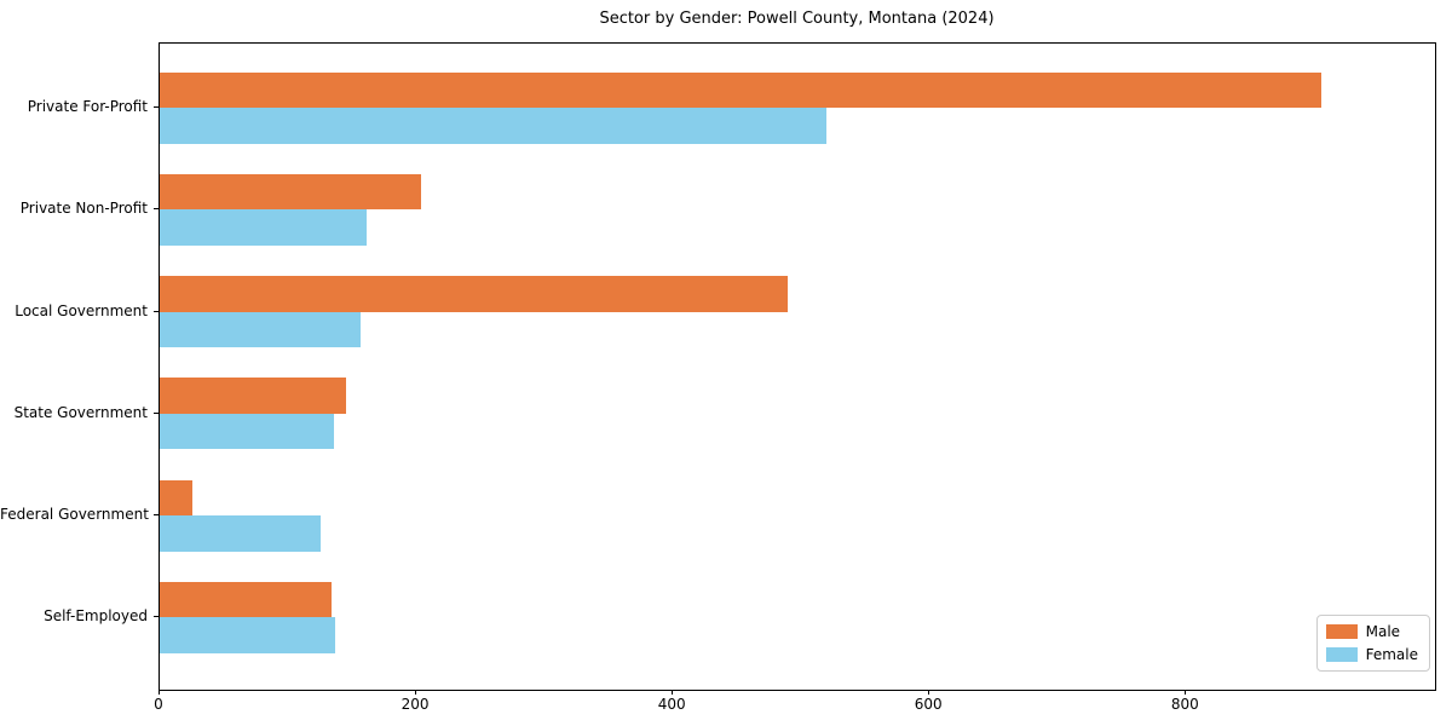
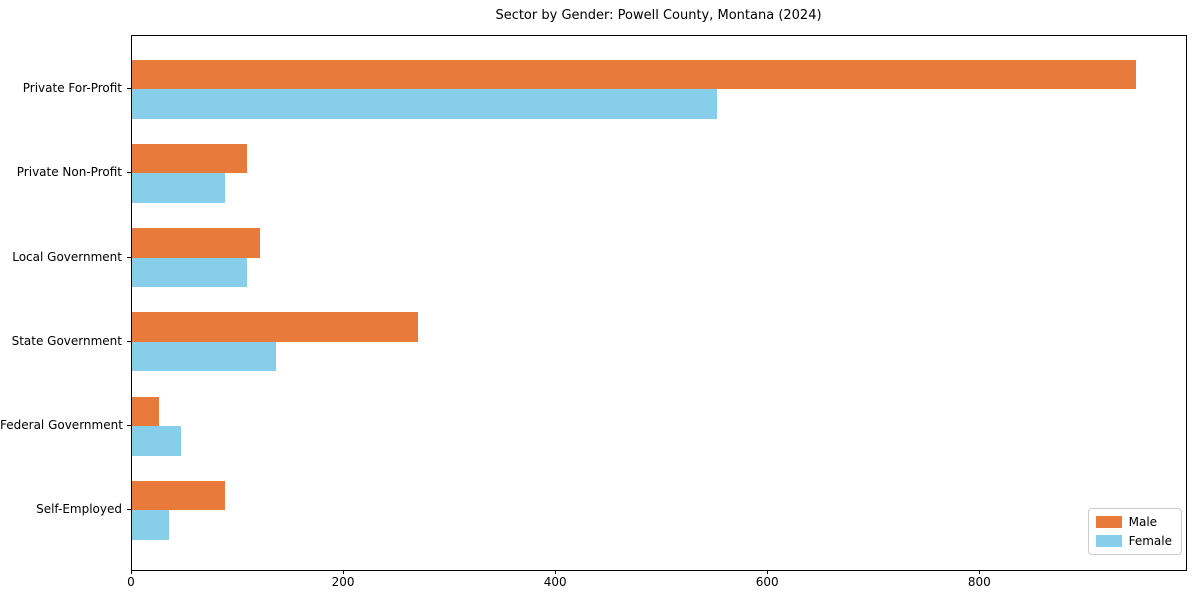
Male/Private For-Profit: 905 -> 947
Female/Private For-Profit: 520 -> 552
Male/Private Non-Profit: 204 -> 108
Female/Private Non-Profit: 161 -> 88
Male/Local Government: 489 -> 121
Female/Local Government: 157 -> 108
Male/State Government: 145 -> 270
Female/Federal Government: 125 -> 46
Male/Self-Employed: 134 -> 88
Female/Self-Employed: 137 -> 35
